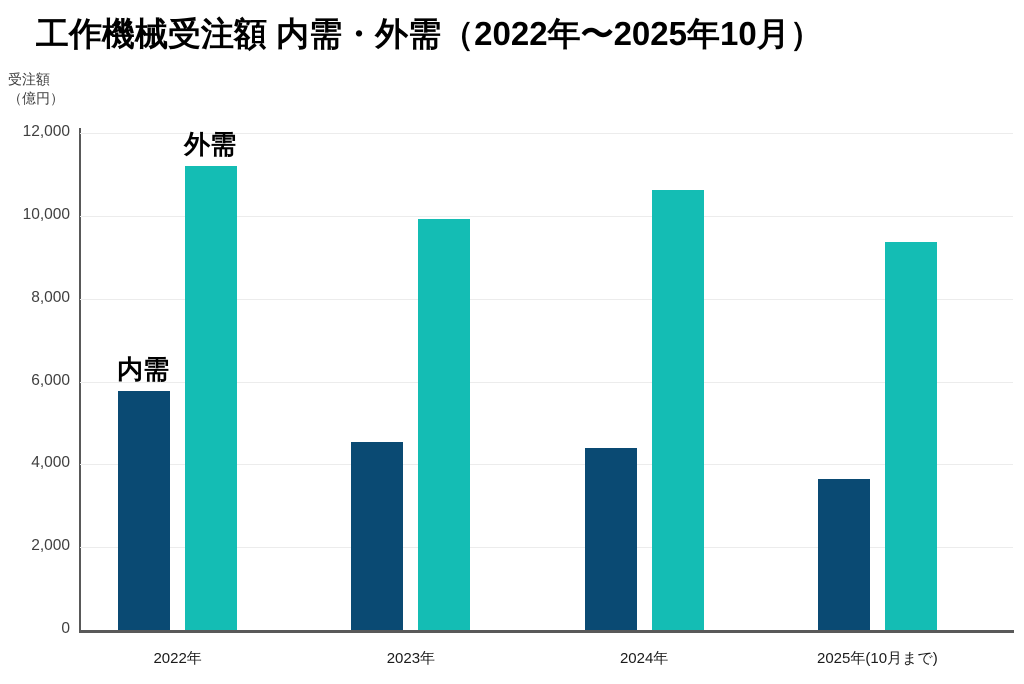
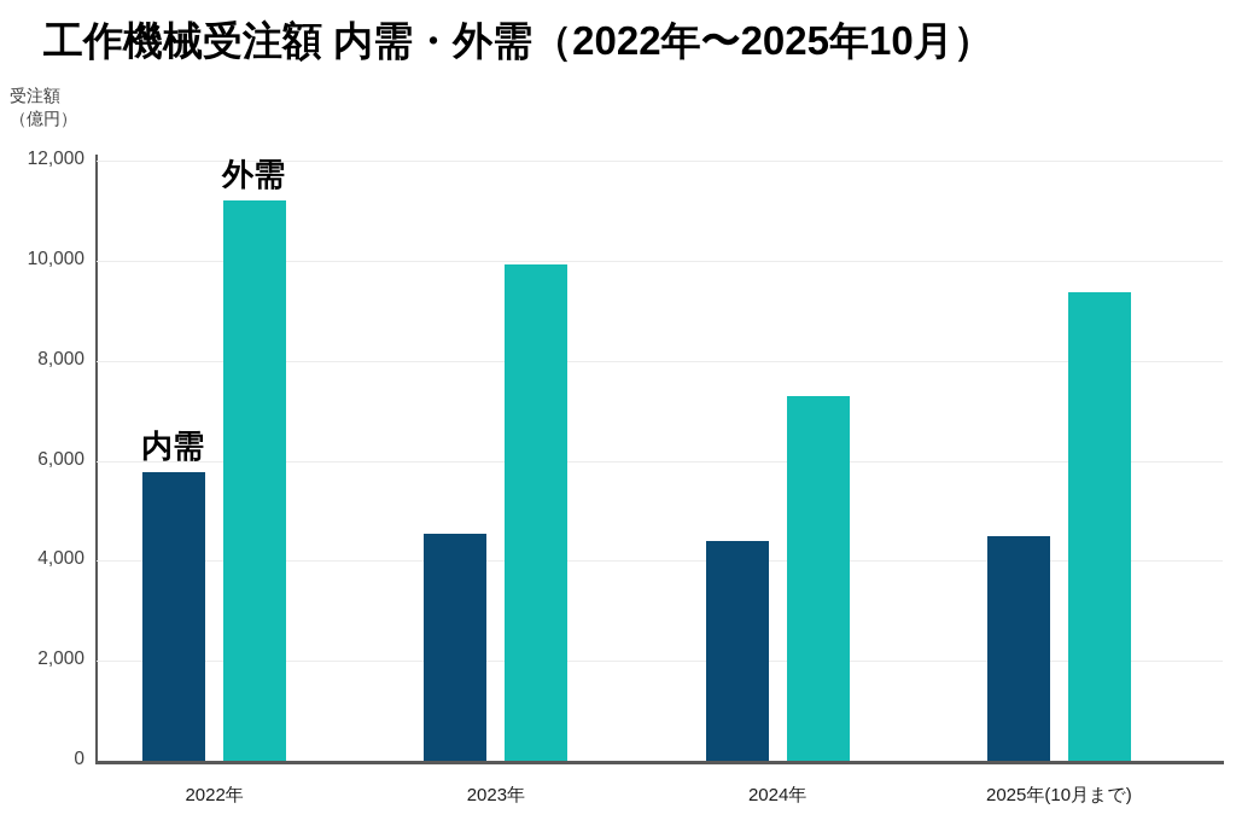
外需/2024年: 10600 -> 7300
内需/2025年(10月まで): 3600 -> 4500
